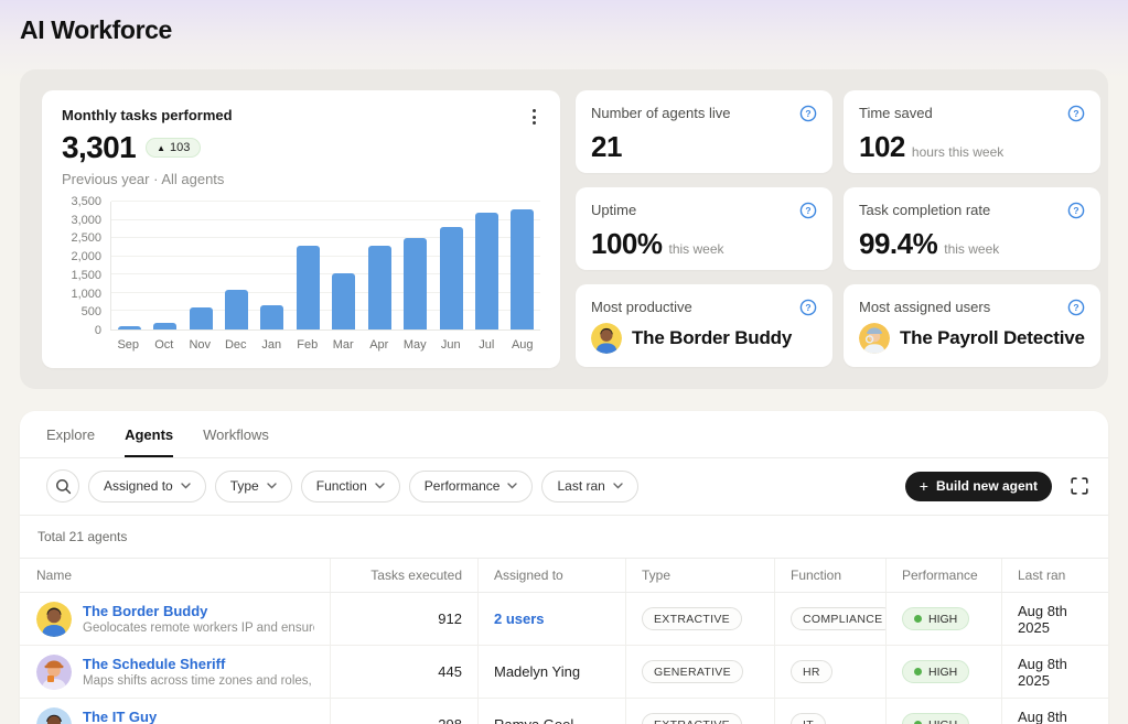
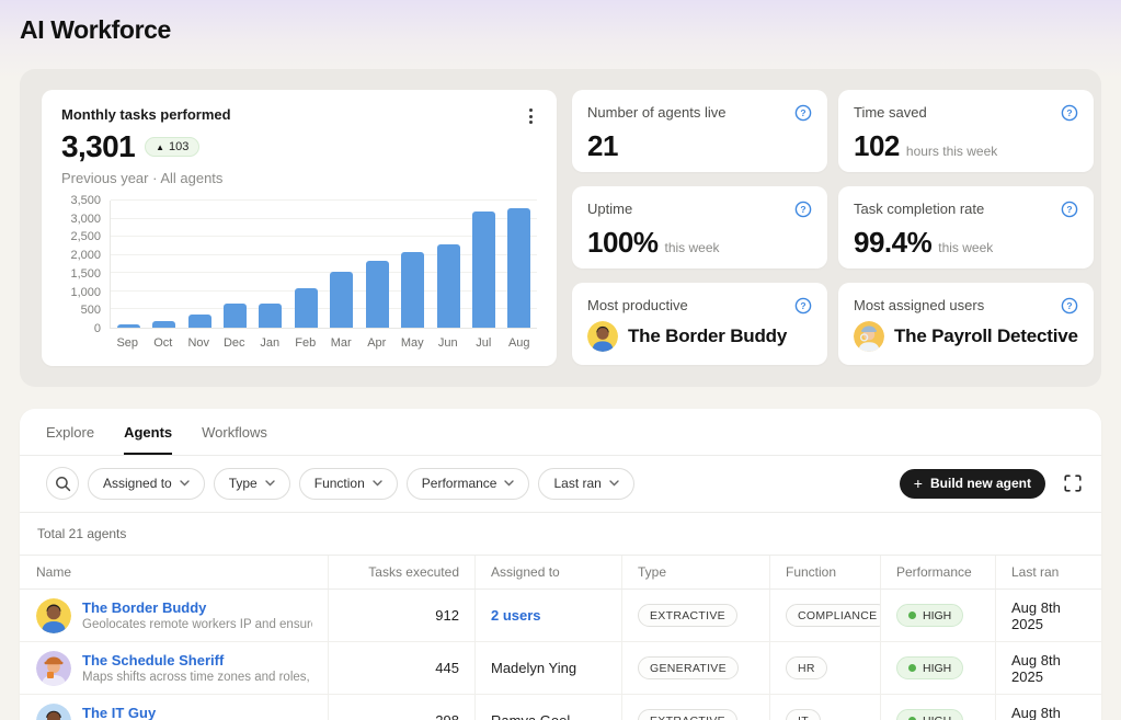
Nov: 600 -> 400
Dec: 1100 -> 600
Feb: 2300 -> 1100
Apr: 2300 -> 1800
May: 2500 -> 2100
Jun: 2800 -> 2300
